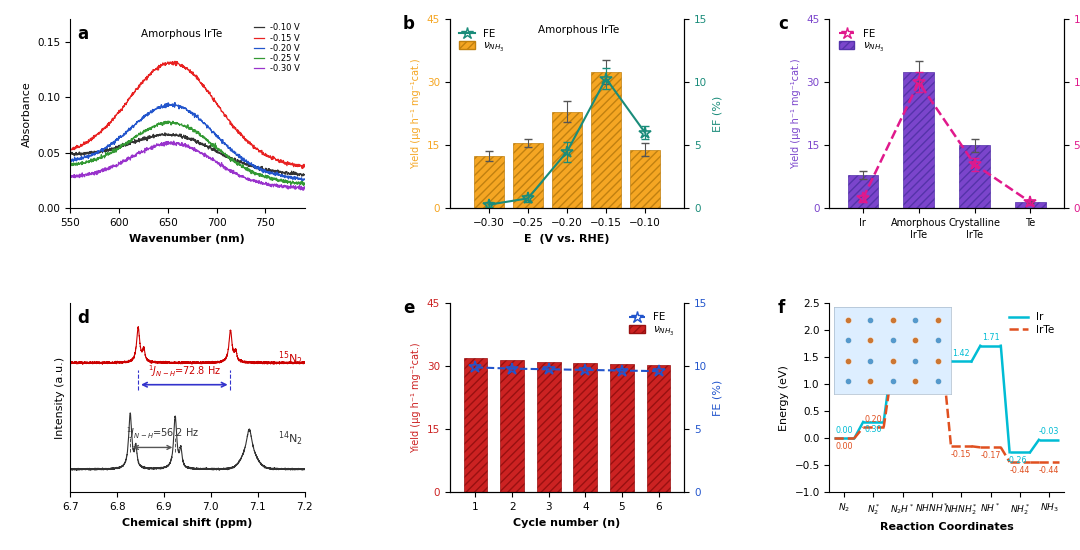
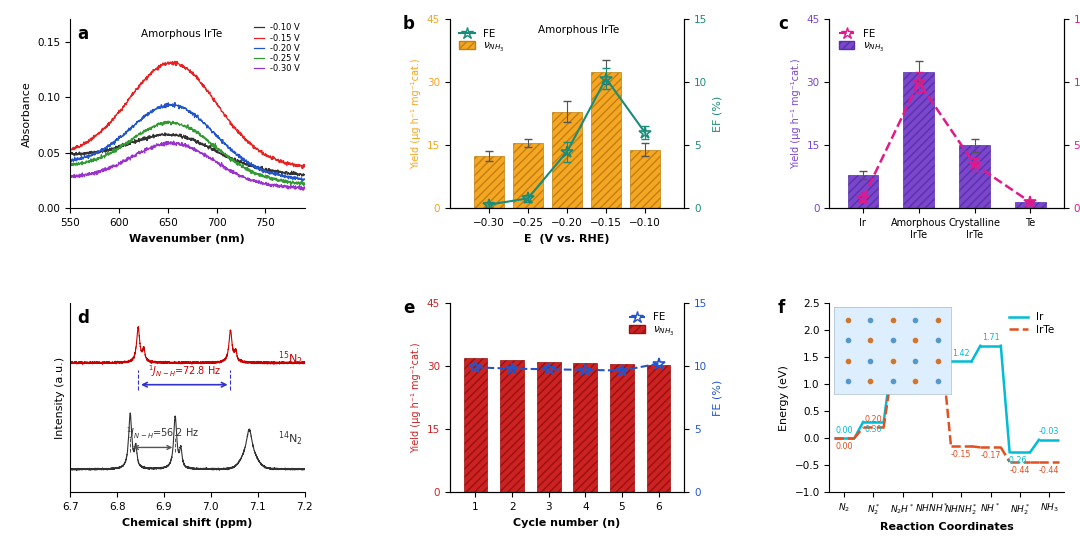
FE/6: 9.6 -> 10.2
